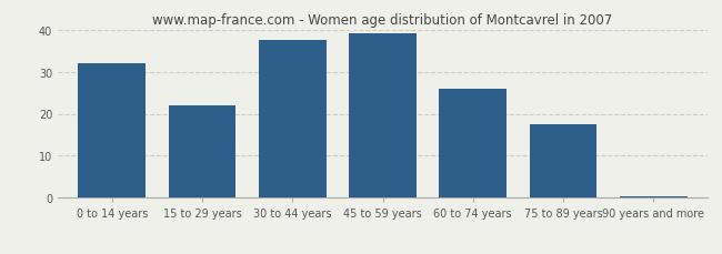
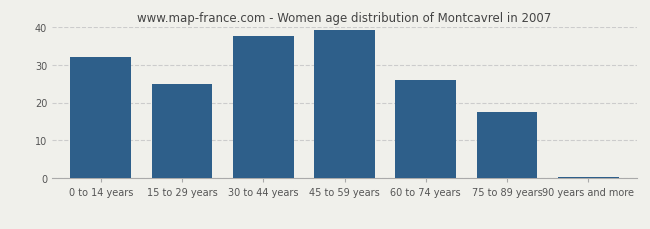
15 to 29 years: 22.0 -> 25.0
